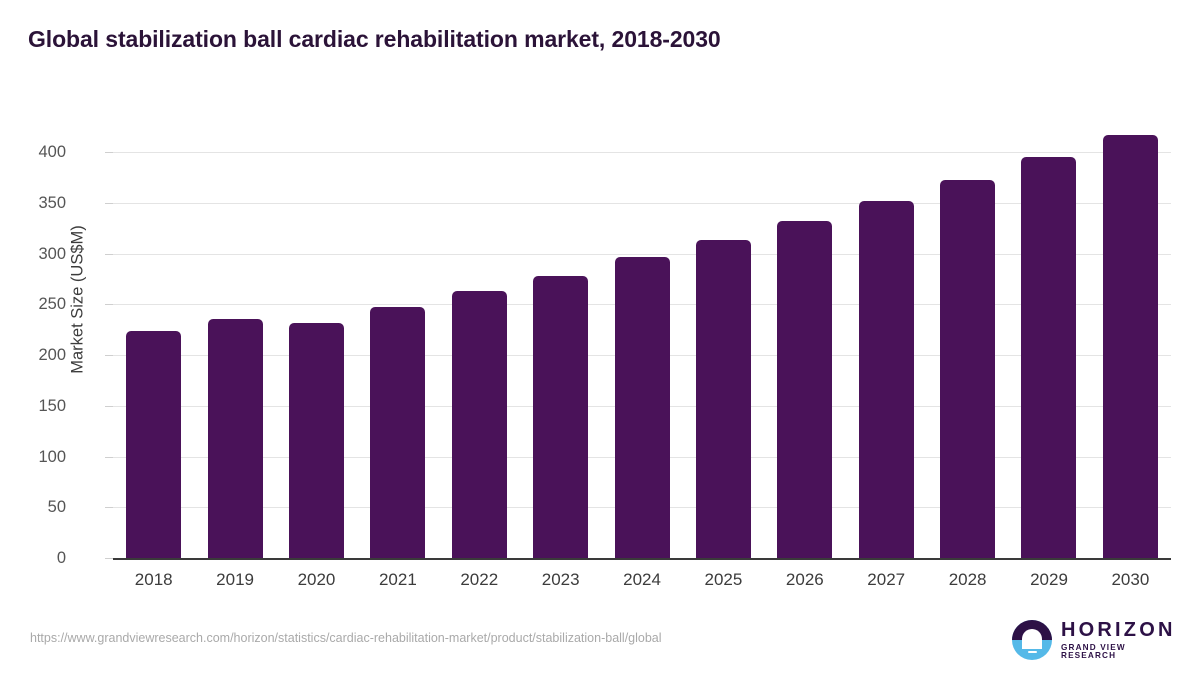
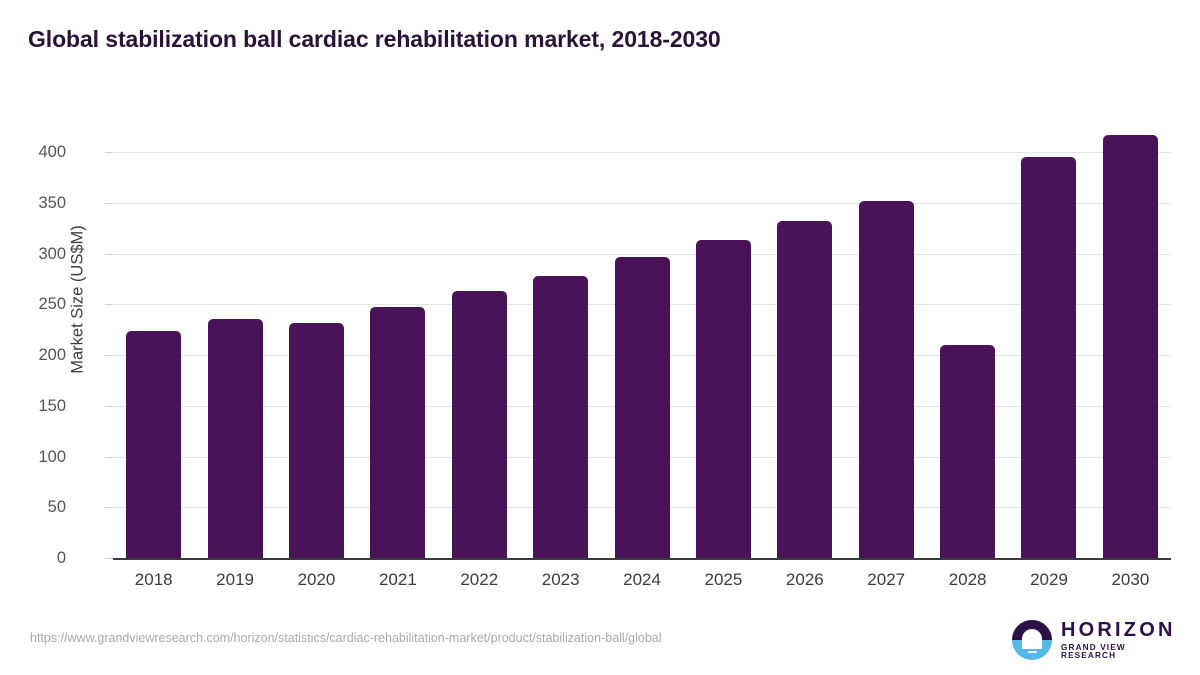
2028: 373 -> 210
